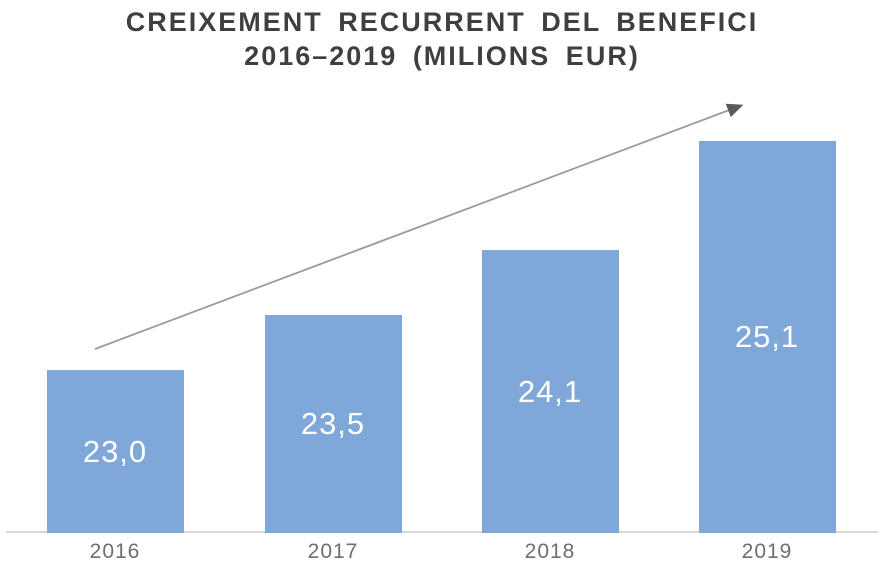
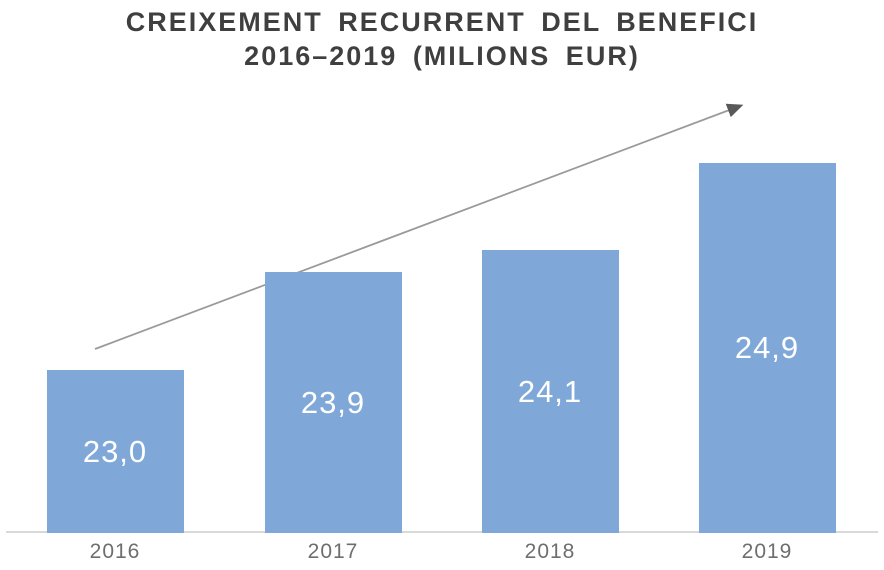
2017: 23,5 -> 23,9
2019: 25,1 -> 24,9
